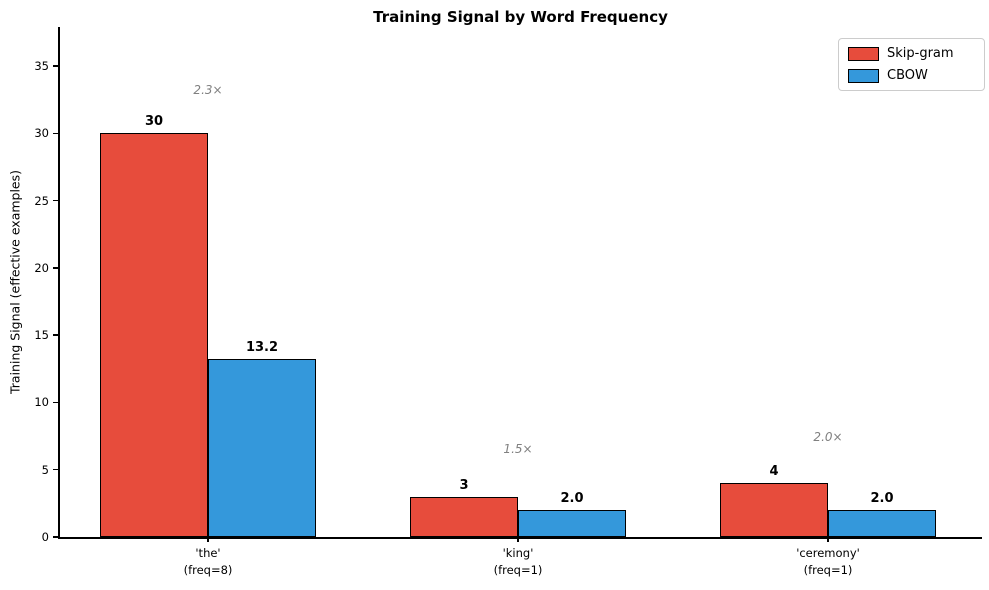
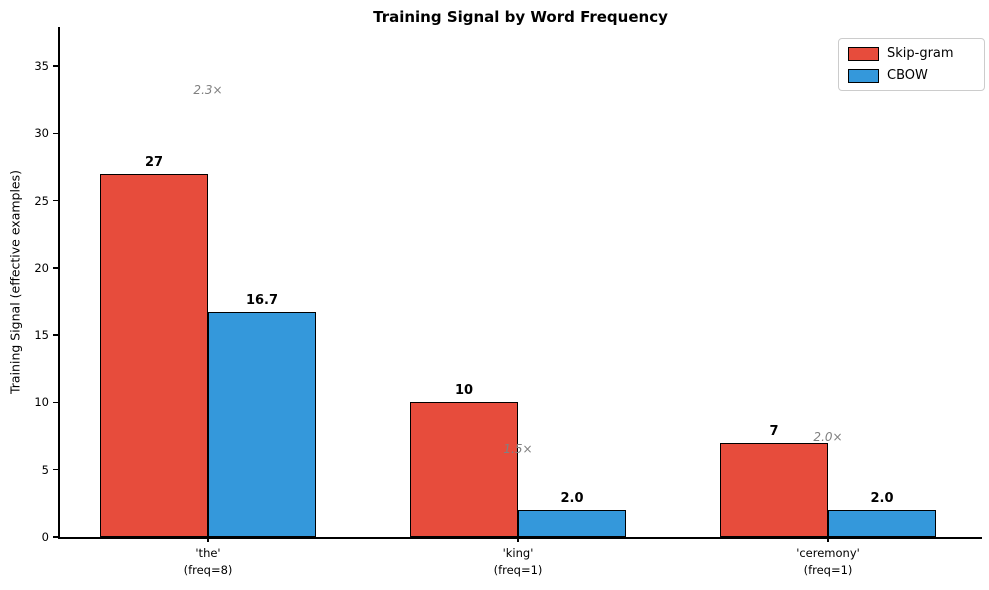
Skip-gram/'the': 30 -> 27
CBOW/'the': 13.2 -> 16.7
Skip-gram/'king': 3 -> 10
Skip-gram/'ceremony': 4 -> 7
